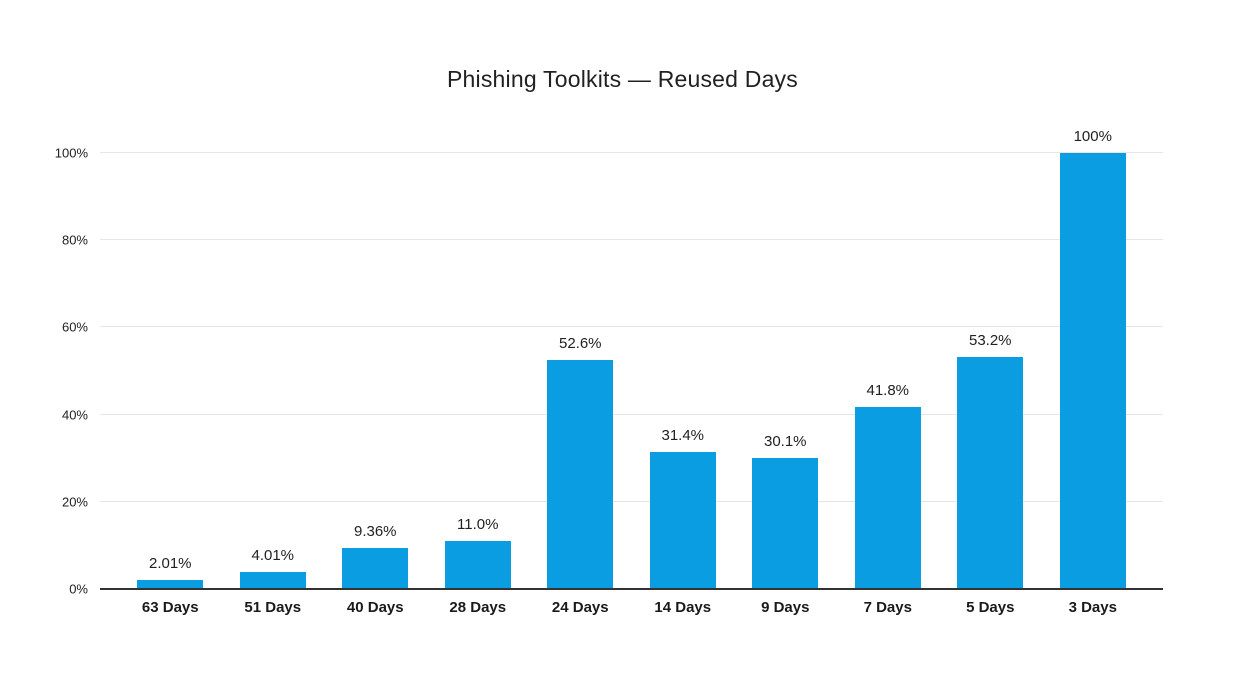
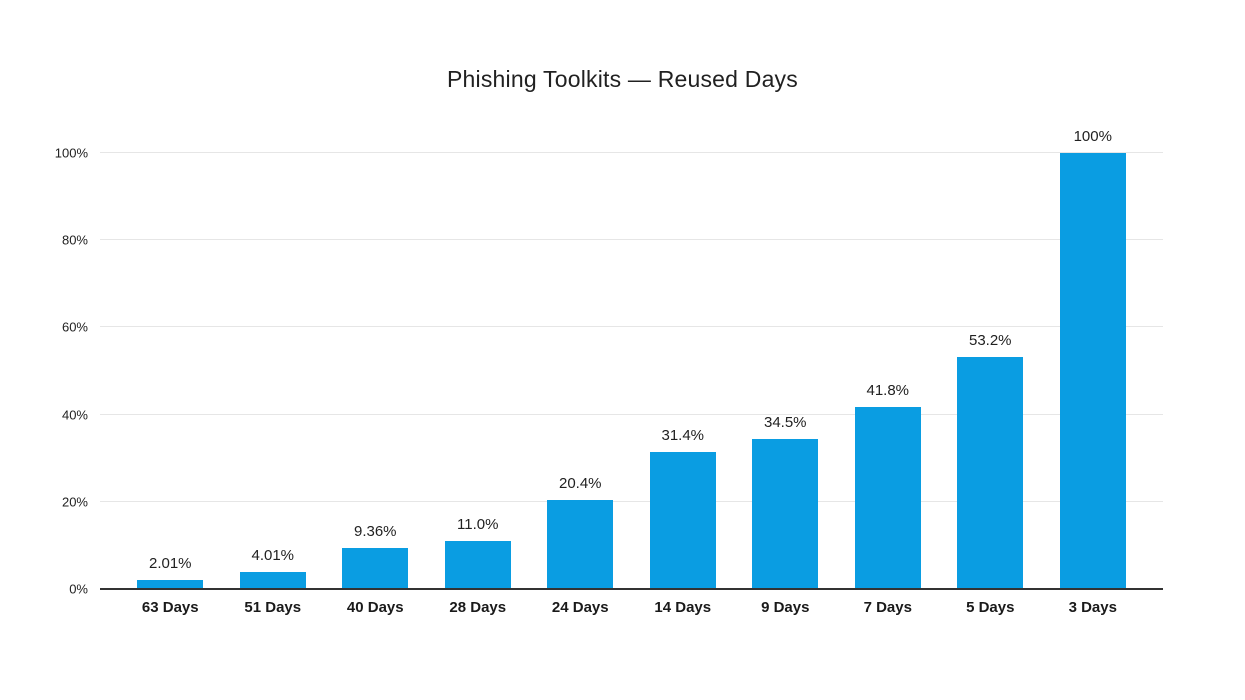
24 Days: 52.6% -> 20.4%
9 Days: 30.1% -> 34.5%
